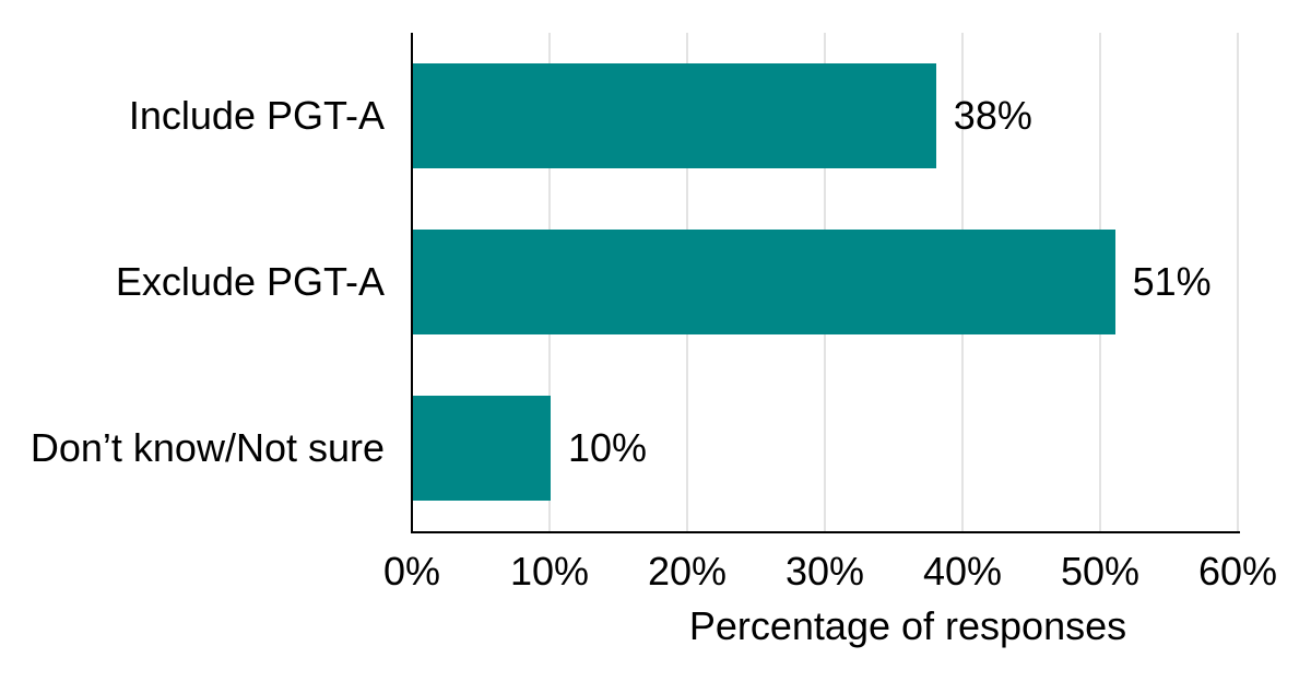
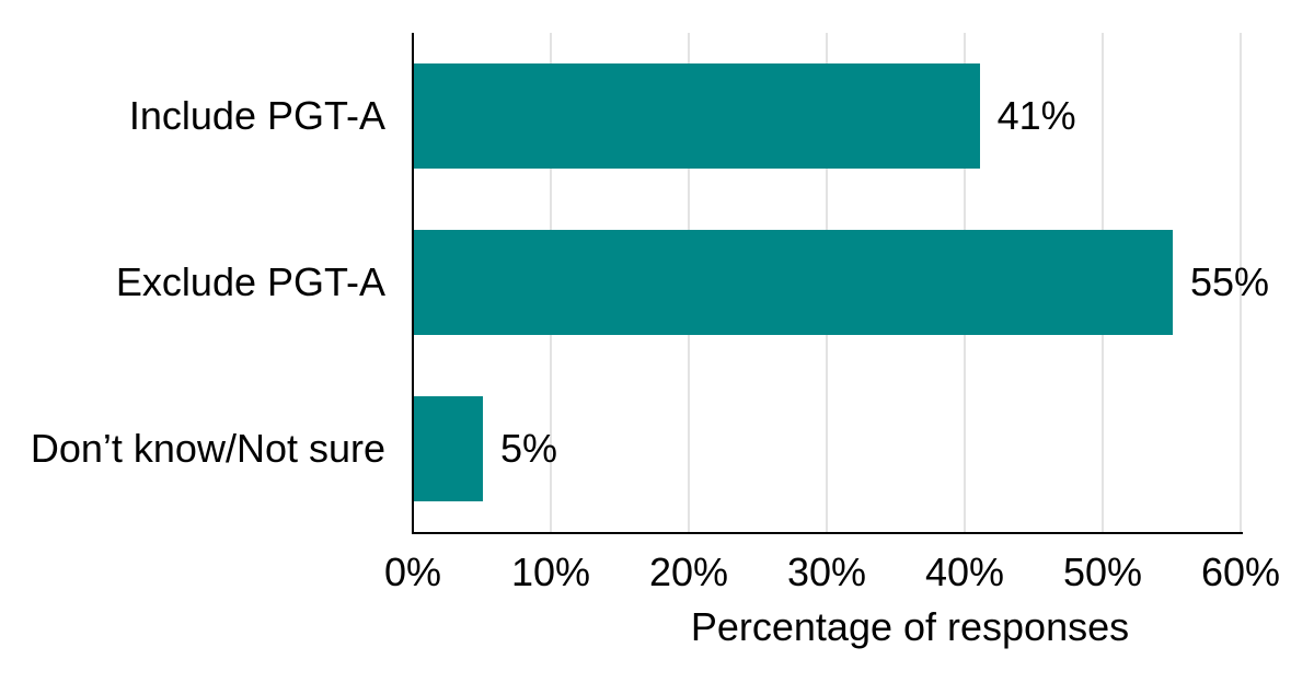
Include PGT-A: 38% -> 41%
Exclude PGT-A: 51% -> 55%
Don’t know/Not sure: 10% -> 5%
